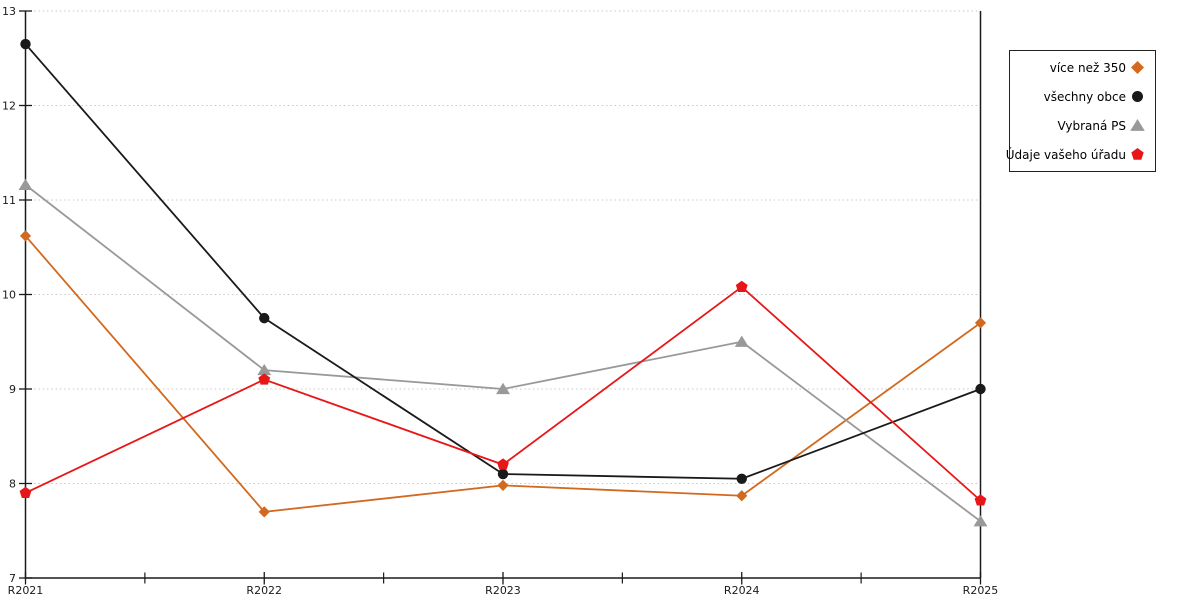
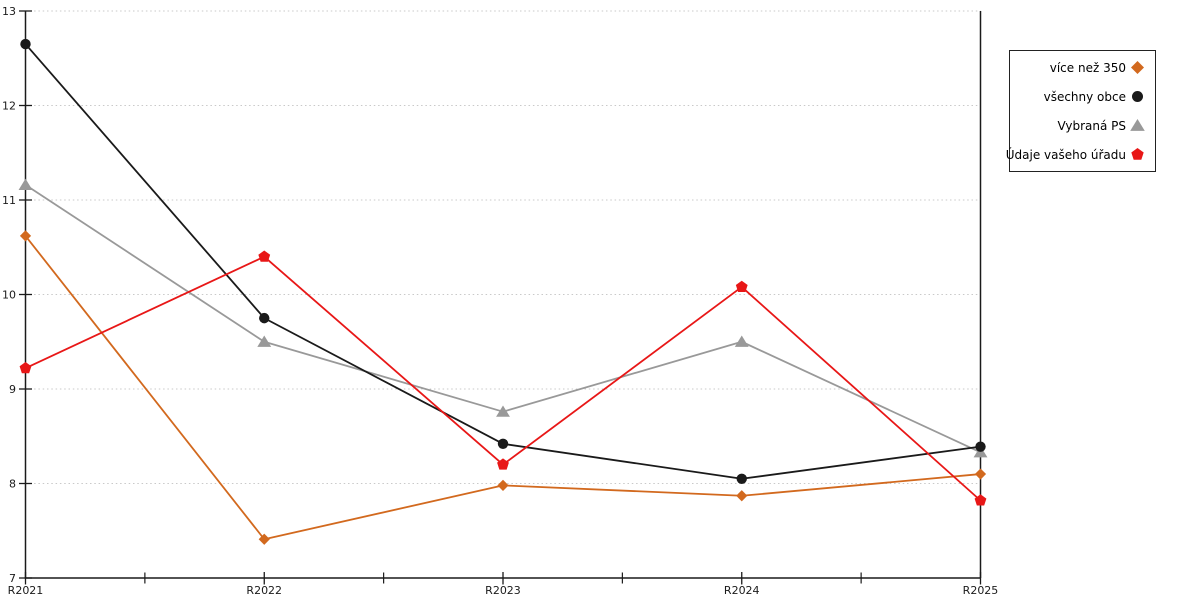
Údaje vašeho úřadu/R2021: 7.9 -> 9.2
více než 350/R2022: 7.7 -> 7.4
Vybraná PS/R2022: 9.2 -> 9.5
Údaje vašeho úřadu/R2022: 9.1 -> 10.4
všechny obce/R2023: 8.1 -> 8.4
Vybraná PS/R2023: 9.0 -> 8.8
více než 350/R2025: 9.7 -> 8.1
všechny obce/R2025: 9.0 -> 8.4
Vybraná PS/R2025: 7.6 -> 8.3
